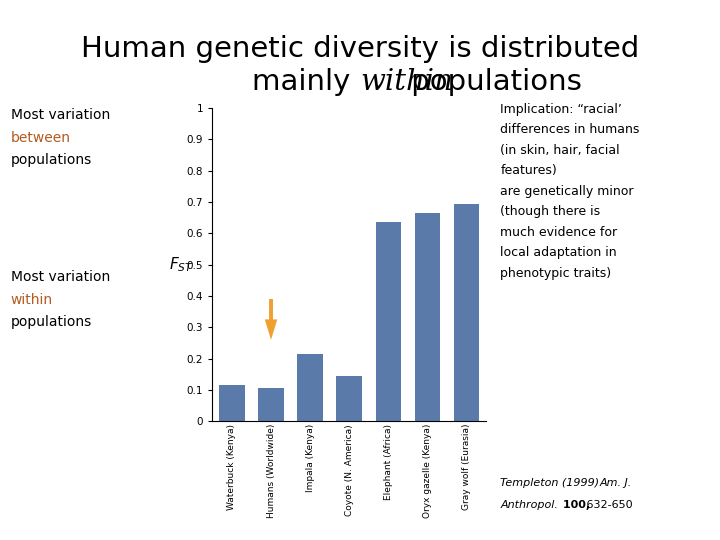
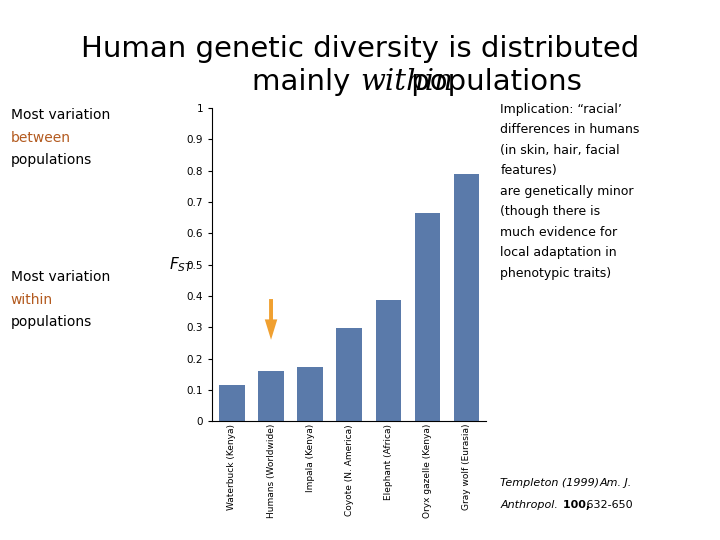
Humans (Worldwide): 0.105 -> 0.160
Impala (Kenya): 0.215 -> 0.172
Coyote (N. America): 0.145 -> 0.297
Elephant (Africa): 0.635 -> 0.387
Gray wolf (Eurasia): 0.695 -> 0.790
